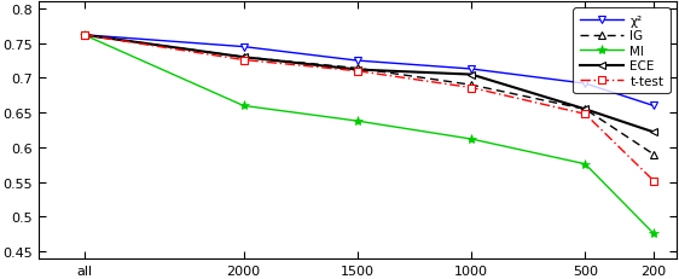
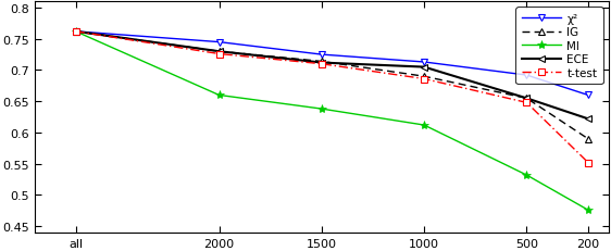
MI/500: 0.576 -> 0.532
